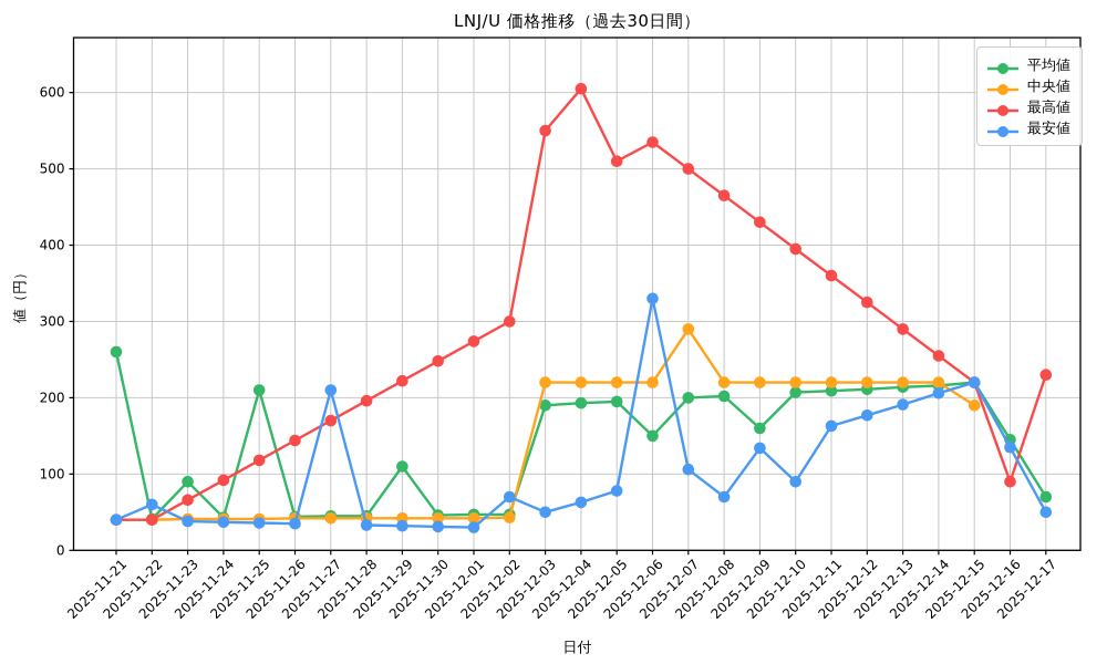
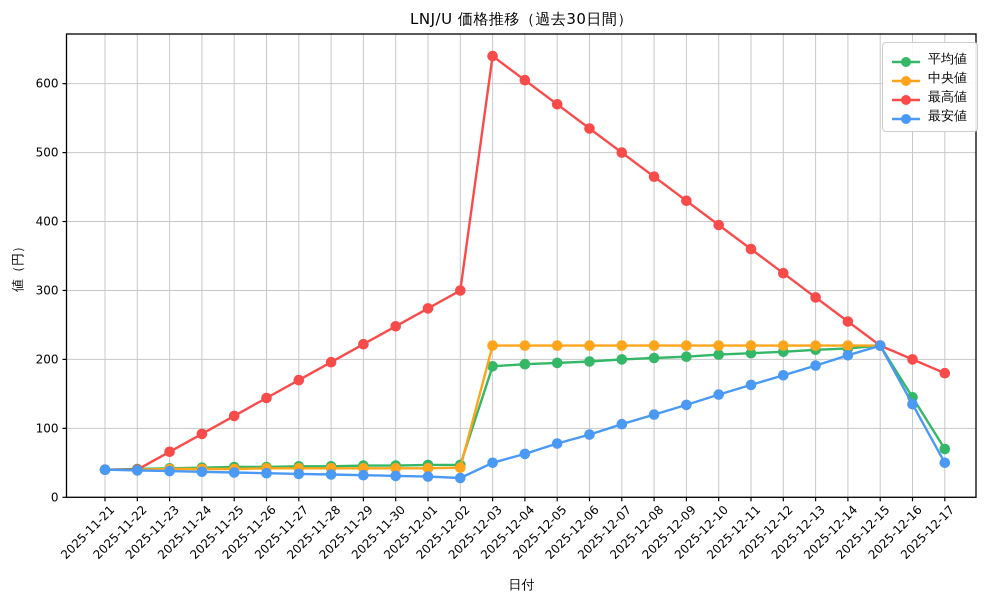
平均値/2025-11-21: 260 -> 40
最安値/2025-11-22: 60 -> 40
平均値/2025-11-23: 90 -> 40
平均値/2025-11-25: 210 -> 40
最安値/2025-11-27: 210 -> 30
平均値/2025-11-29: 110 -> 50
最安値/2025-12-02: 70 -> 30
最高値/2025-12-03: 550 -> 640
最高値/2025-12-05: 510 -> 570
平均値/2025-12-06: 150 -> 200
最安値/2025-12-06: 330 -> 90
中央値/2025-12-07: 290 -> 220
最安値/2025-12-08: 70 -> 120
平均値/2025-12-09: 160 -> 200
最安値/2025-12-10: 90 -> 150
中央値/2025-12-15: 190 -> 220
最高値/2025-12-16: 90 -> 200
最高値/2025-12-17: 230 -> 180
